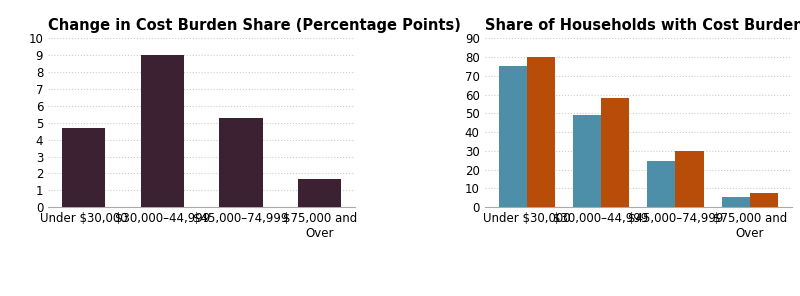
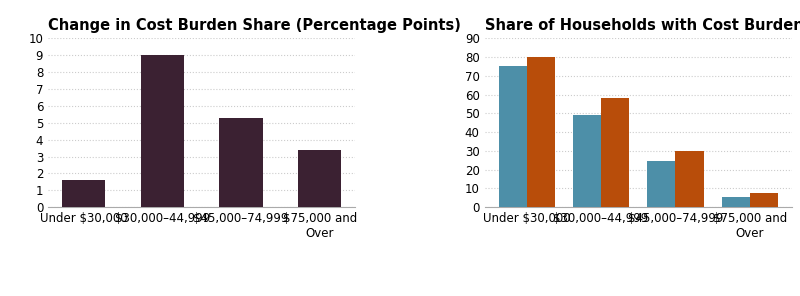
Change in Cost Burden Share (Percentage Points)/Under $30,000: 4.7 -> 1.6
Change in Cost Burden Share (Percentage Points)/$75,000 and Over: 1.7 -> 3.4
